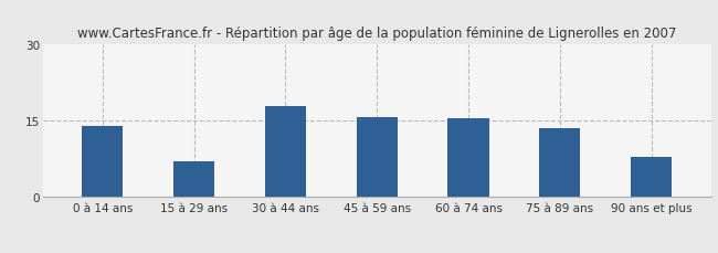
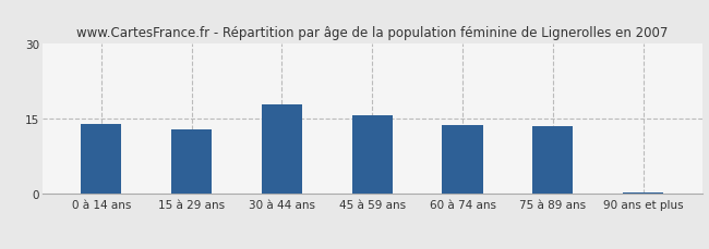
15 à 29 ans: 7.0 -> 13.0
60 à 74 ans: 15.5 -> 13.8
90 ans et plus: 8.0 -> 0.3
